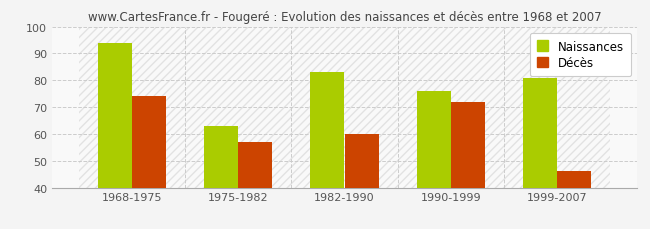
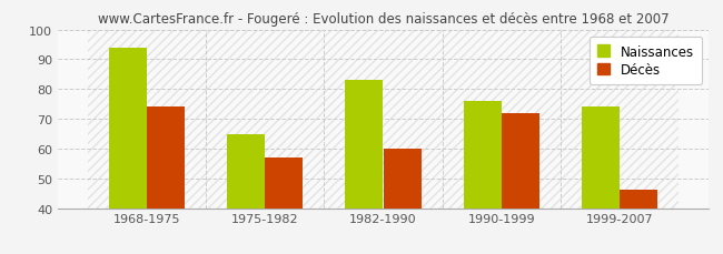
Naissances/1975-1982: 63 -> 65
Naissances/1999-2007: 81 -> 74
